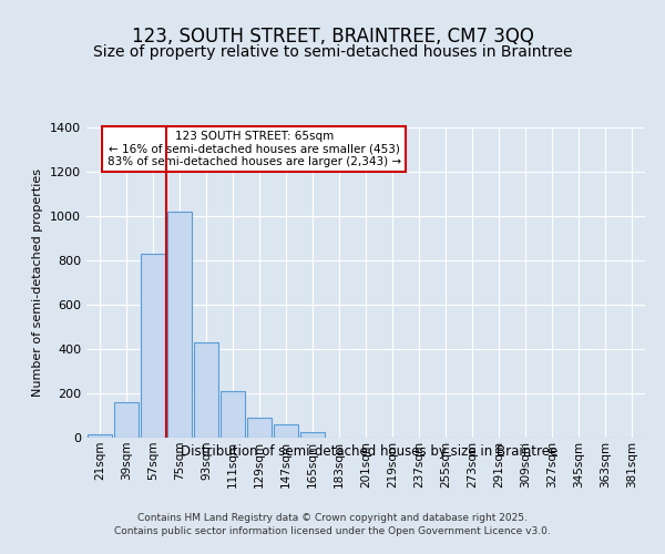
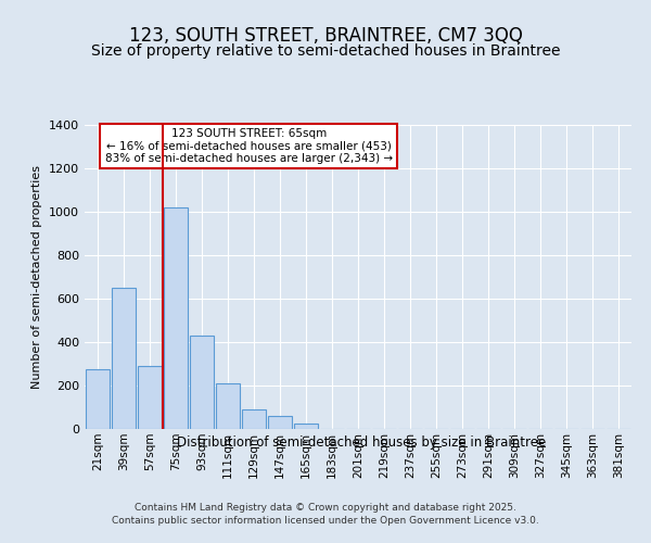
21sqm: 15 -> 275
39sqm: 160 -> 650
57sqm: 830 -> 290
